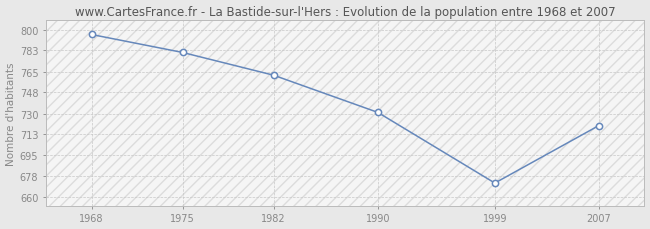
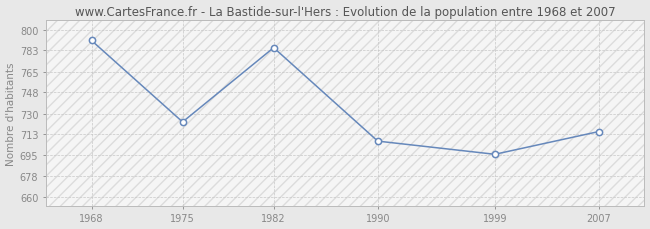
1968: 796 -> 791
1975: 781 -> 723
1982: 762 -> 785
1990: 731 -> 707
1999: 672 -> 696
2007: 720 -> 715
